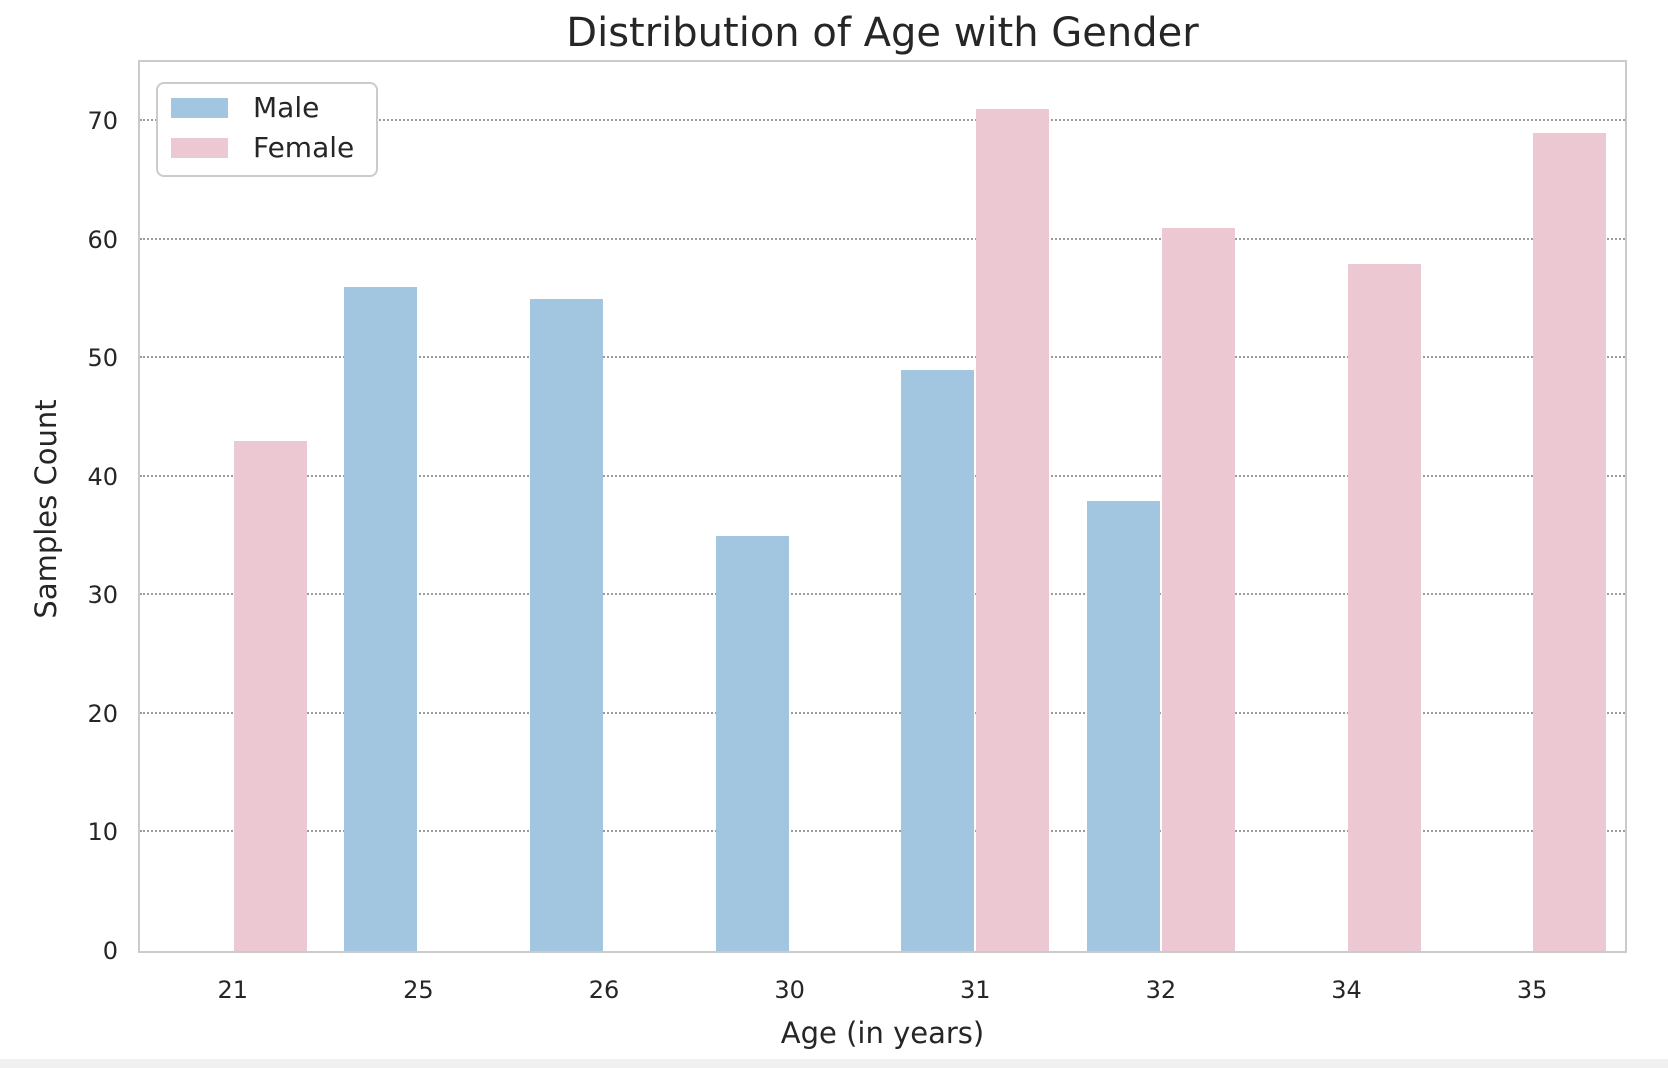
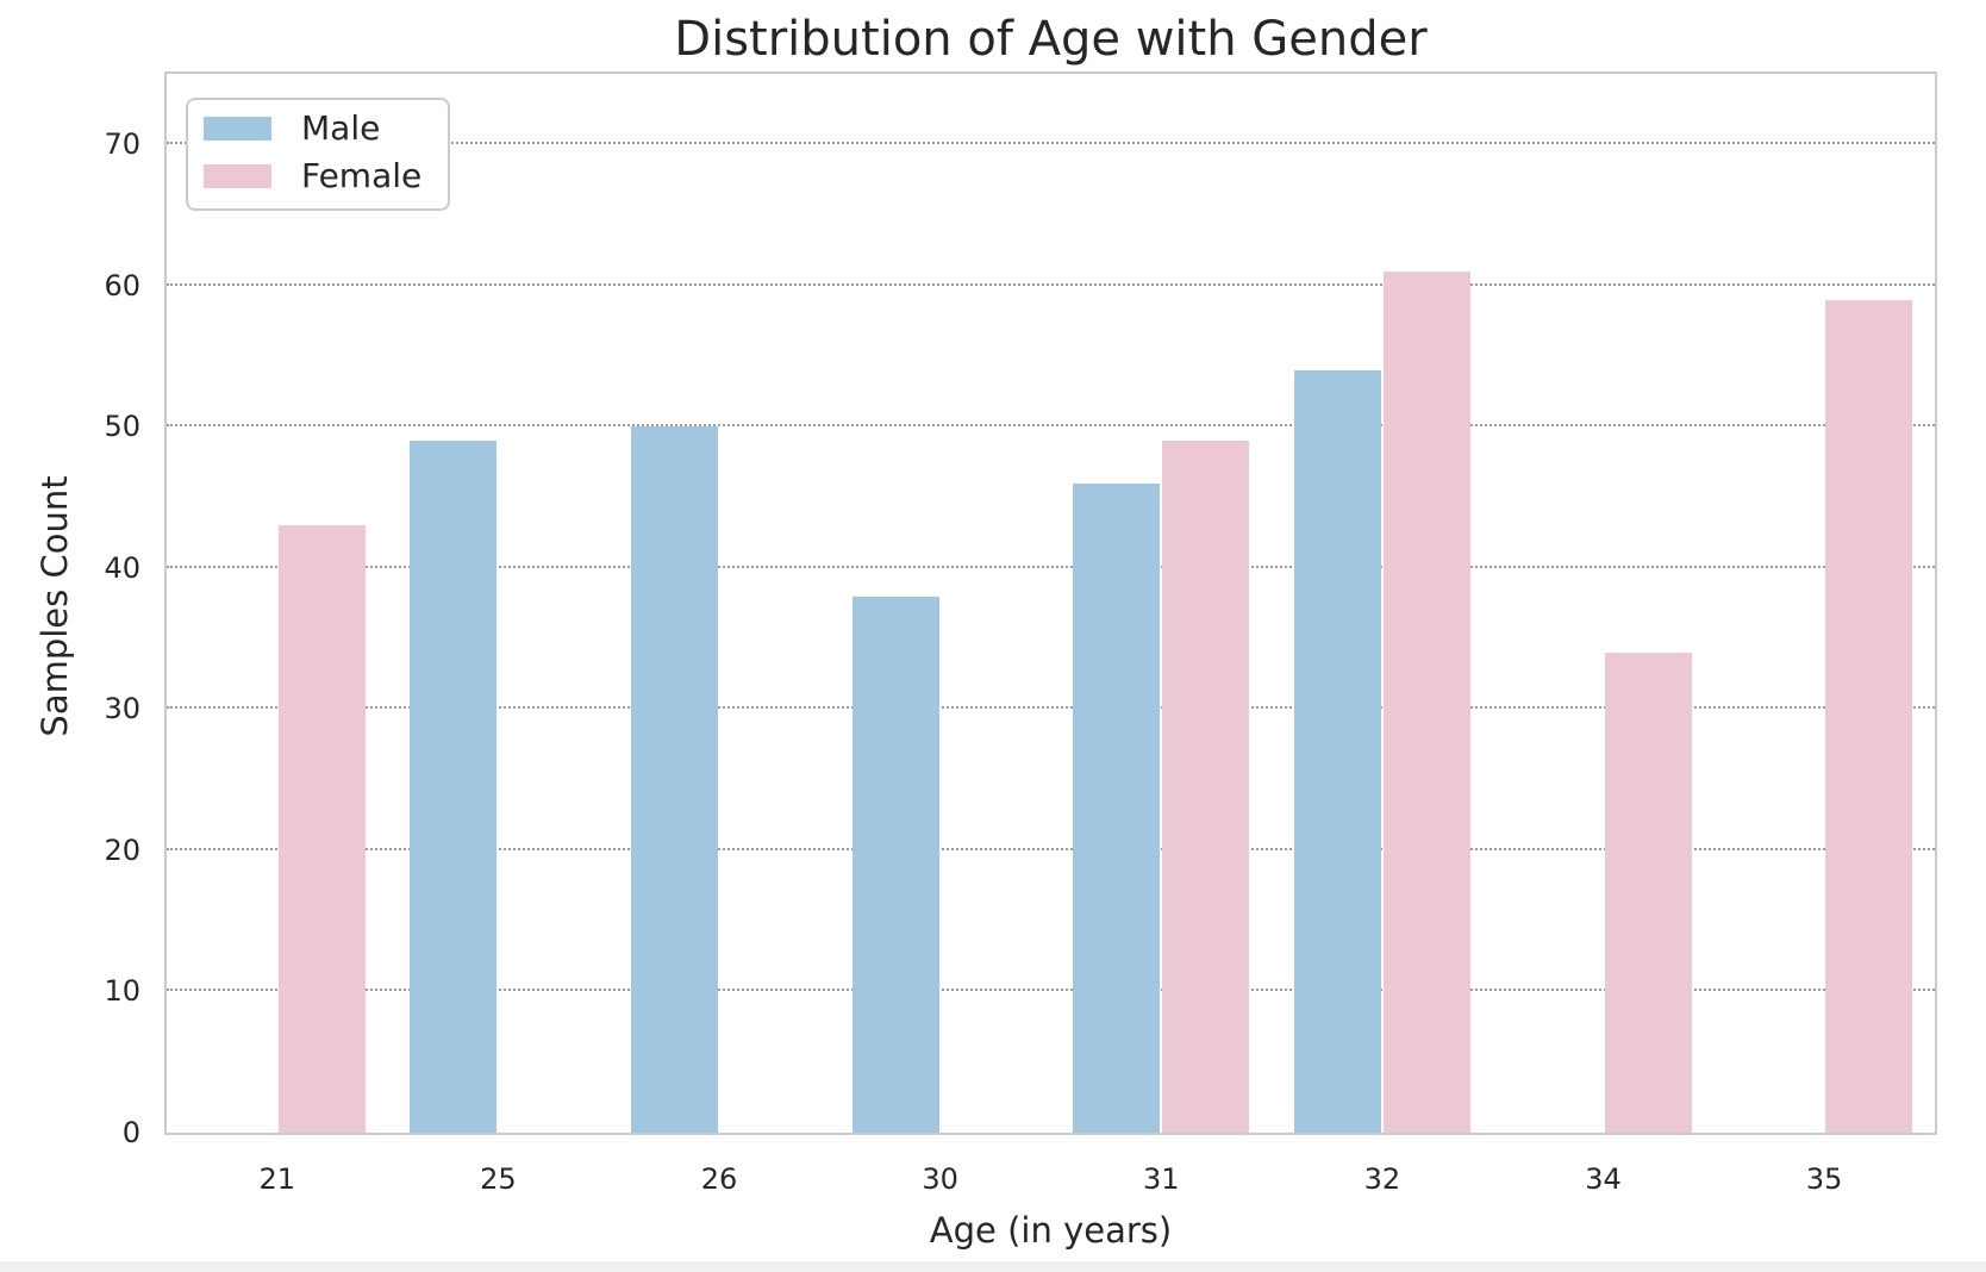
Male/25: 56 -> 49
Male/26: 55 -> 50
Male/30: 35 -> 38
Male/31: 49 -> 46
Female/31: 71 -> 49
Male/32: 38 -> 54
Female/34: 58 -> 34
Female/35: 69 -> 59
